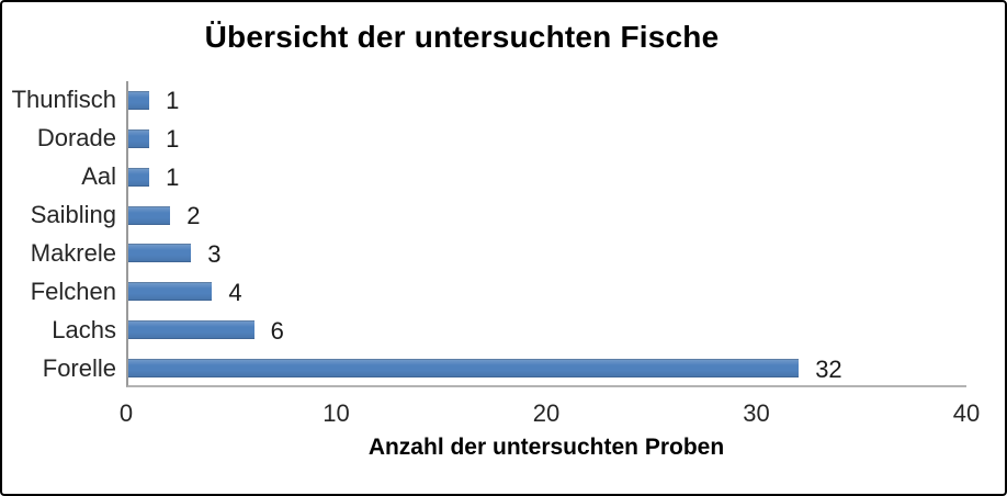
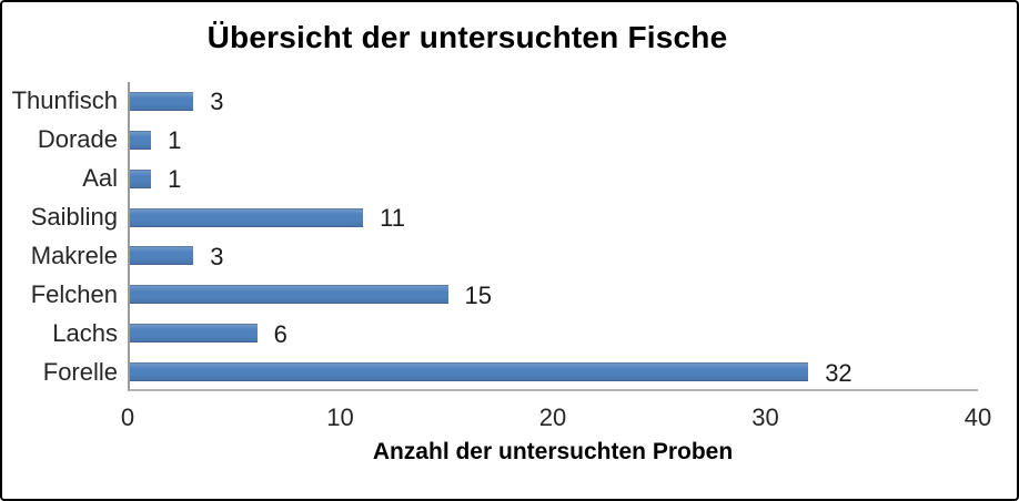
Thunfisch: 1 -> 3
Saibling: 2 -> 11
Felchen: 4 -> 15
